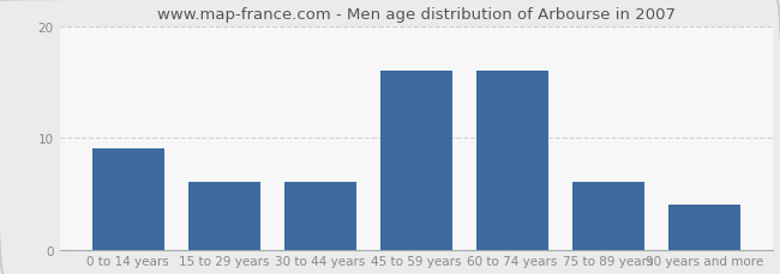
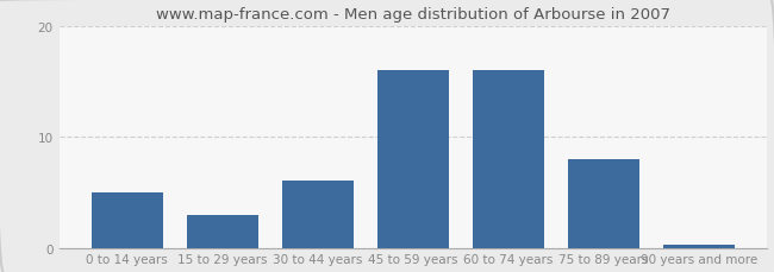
0 to 14 years: 9.0 -> 5.0
15 to 29 years: 6.0 -> 3.0
75 to 89 years: 6.0 -> 8.0
90 years and more: 4.0 -> 0.3
